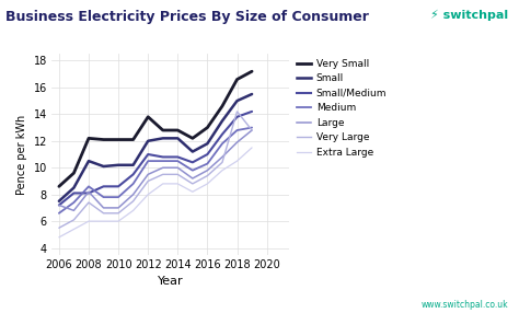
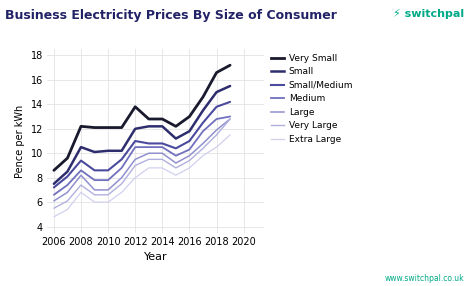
Large/2006: 7.2 -> 6.1
Small/Medium/2008: 8.1 -> 9.4
Extra Large/2008: 6.0 -> 6.8
Very Large/2018: 14.2 -> 11.5
